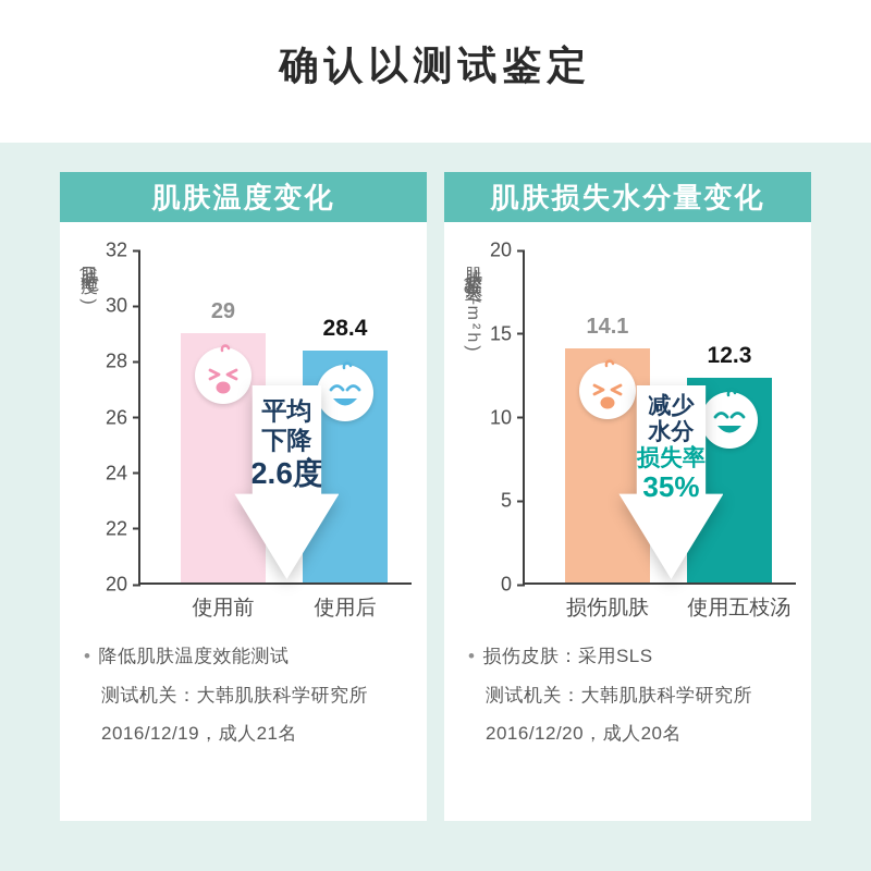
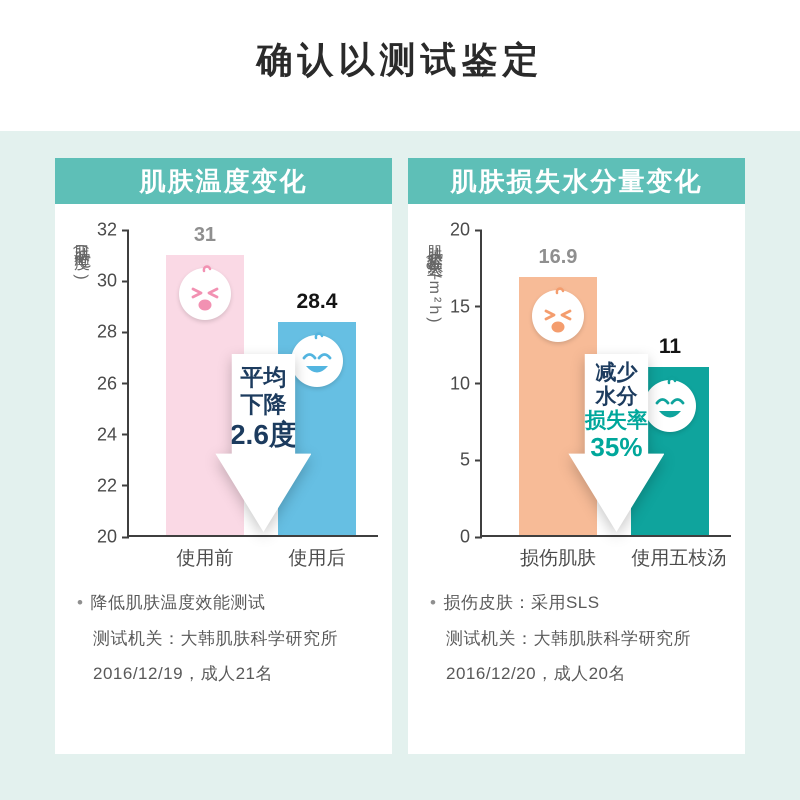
肌肤温度变化/使用前: 29 -> 31
肌肤损失水分量变化/损伤肌肤: 14.1 -> 16.9
肌肤损失水分量变化/使用五枝汤: 12.3 -> 11
